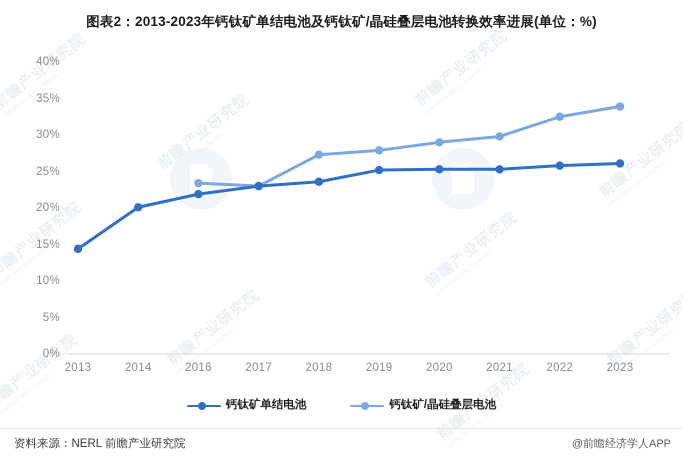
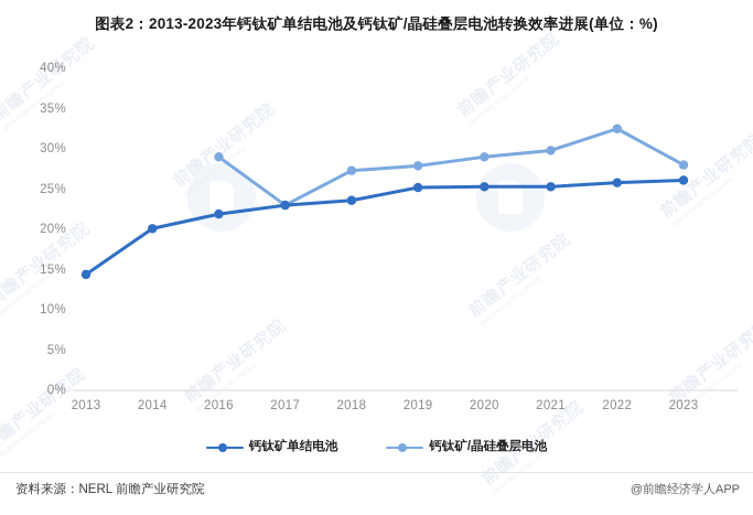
钙钛矿/晶硅叠层电池/2016: 23% -> 29%
钙钛矿/晶硅叠层电池/2023: 34% -> 28%
